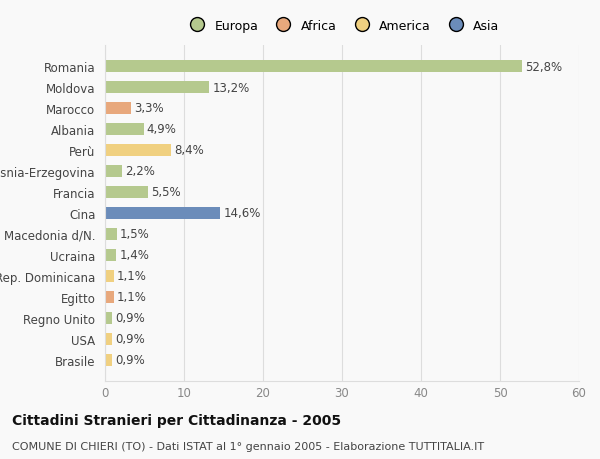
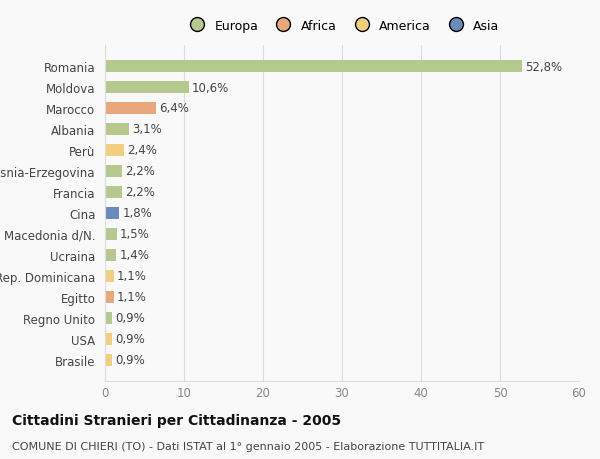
Moldova: 13,2% -> 10,6%
Marocco: 3,3% -> 6,4%
Albania: 4,9% -> 3,1%
Perù: 8,4% -> 2,4%
Francia: 5,5% -> 2,2%
Cina: 14,6% -> 1,8%
